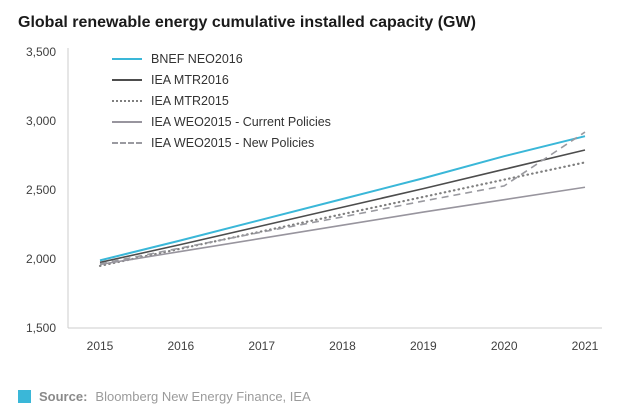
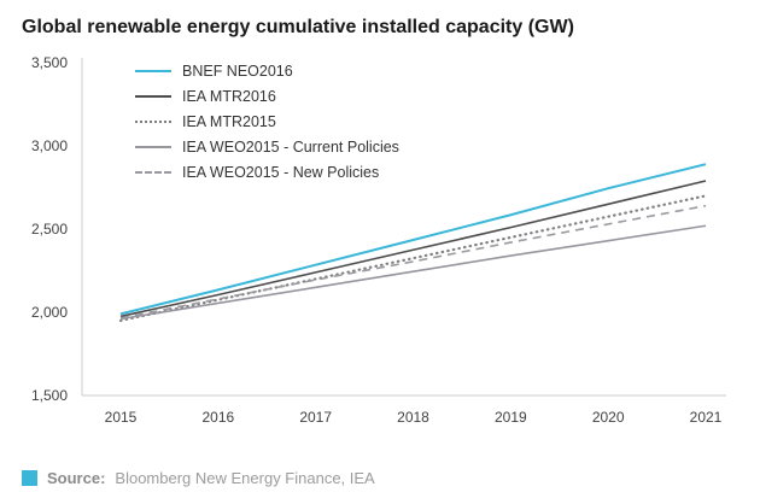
IEA WEO2015 - New Policies/2021: 2920 -> 2640
